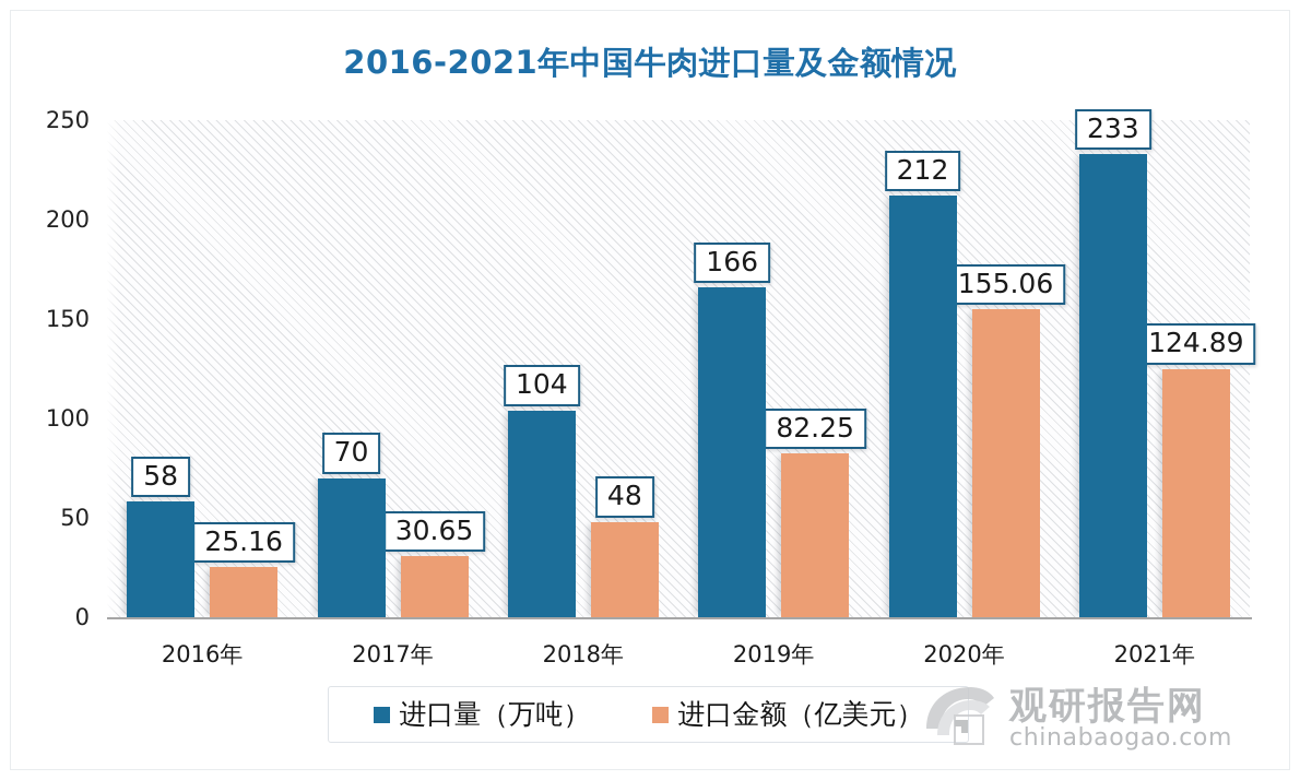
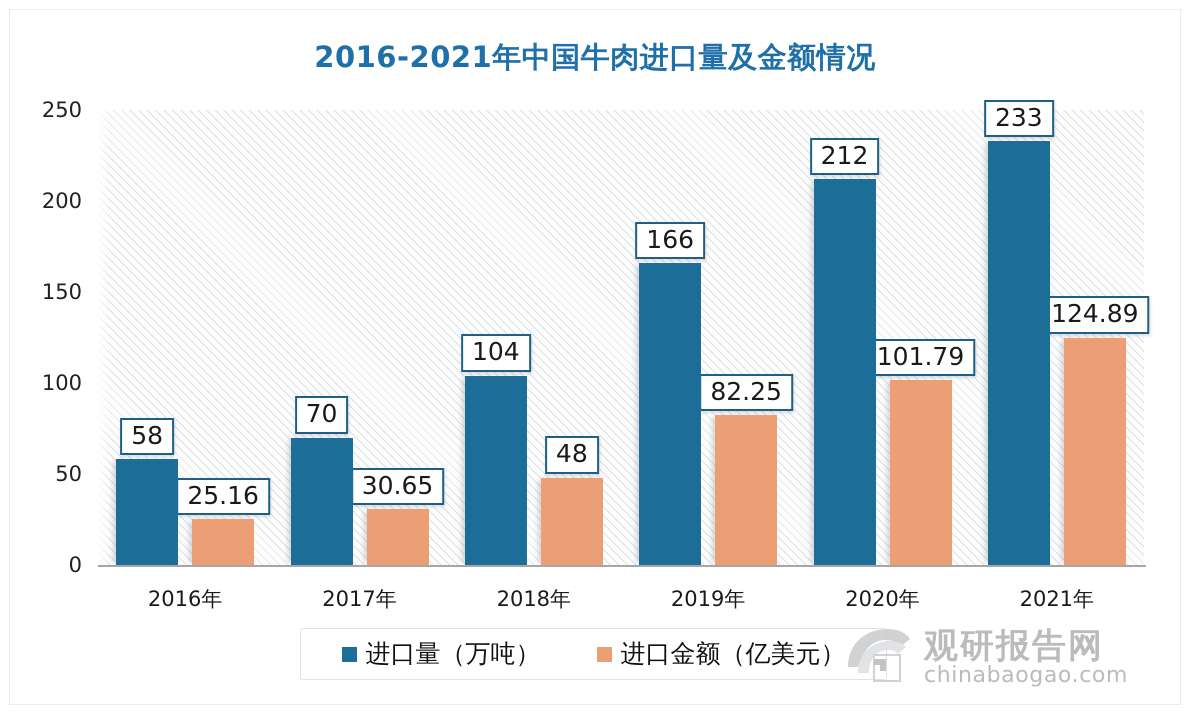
进口金额（亿美元）/2020年: 155.06 -> 101.79
